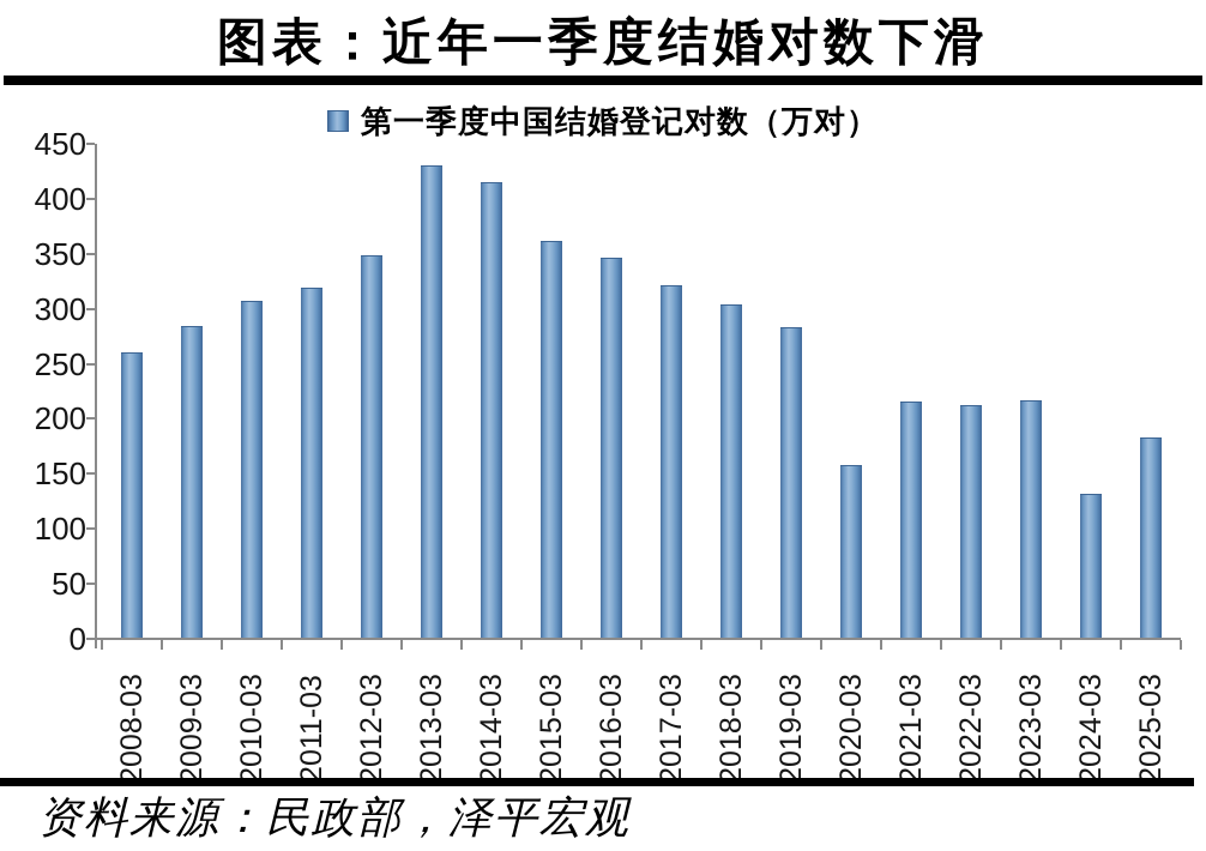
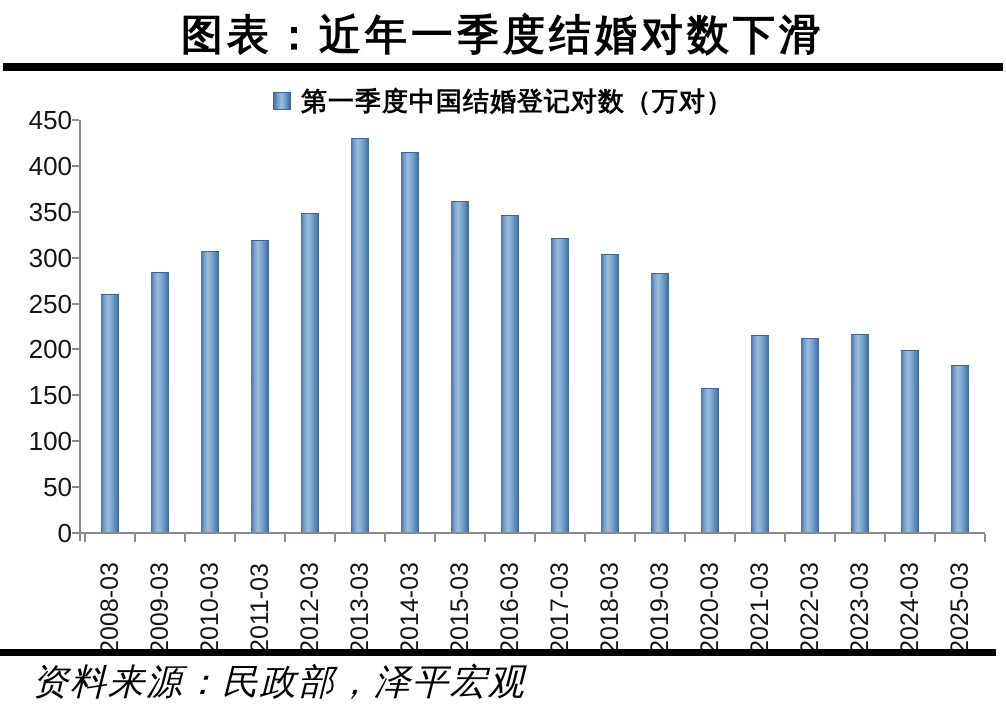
2024-03: 130 -> 200
